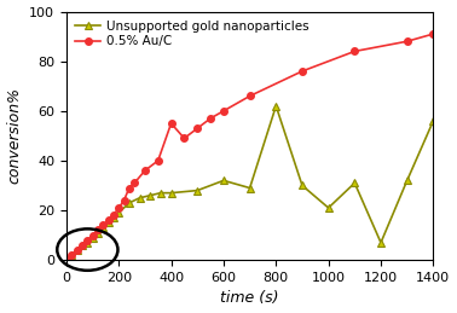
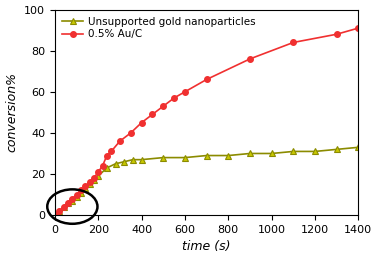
0.5% Au/C/400: 55 -> 45
Unsupported gold nanoparticles/600: 32 -> 28
Unsupported gold nanoparticles/800: 62 -> 29
Unsupported gold nanoparticles/1000: 21 -> 30
Unsupported gold nanoparticles/1200: 7 -> 31
Unsupported gold nanoparticles/1400: 56 -> 33
